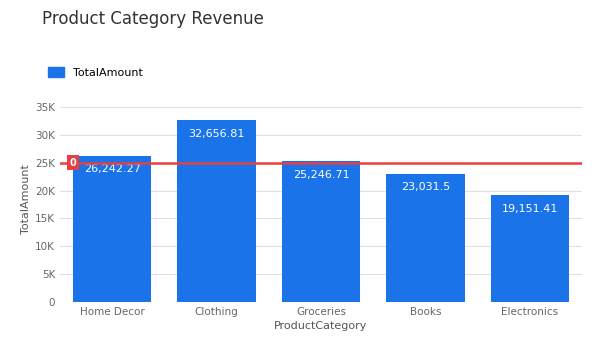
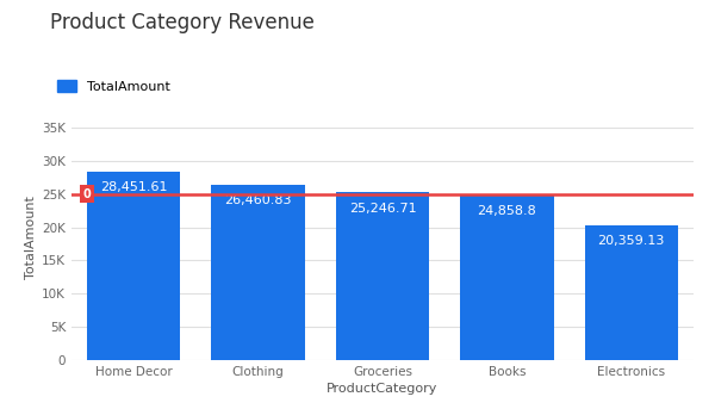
Home Decor: 26,242.27 -> 28,451.61
Clothing: 32,656.81 -> 26,460.83
Books: 23,031.5 -> 24,858.8
Electronics: 19,151.41 -> 20,359.13
